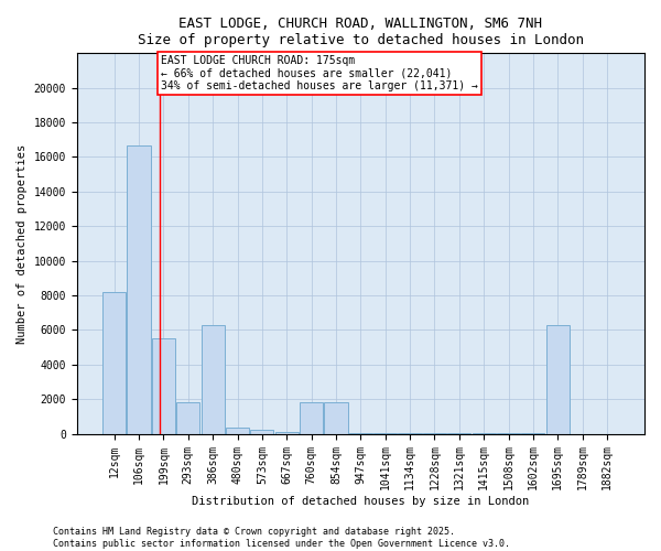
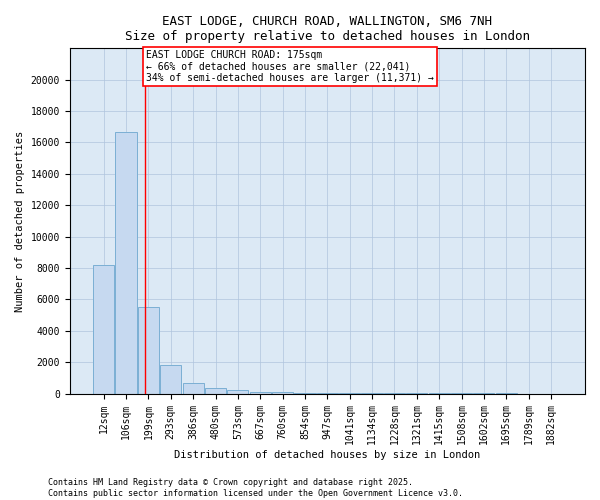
386sqm: 6300 -> 600
760sqm: 1800 -> 100
854sqm: 1800 -> 0
1695sqm: 6300 -> 0
